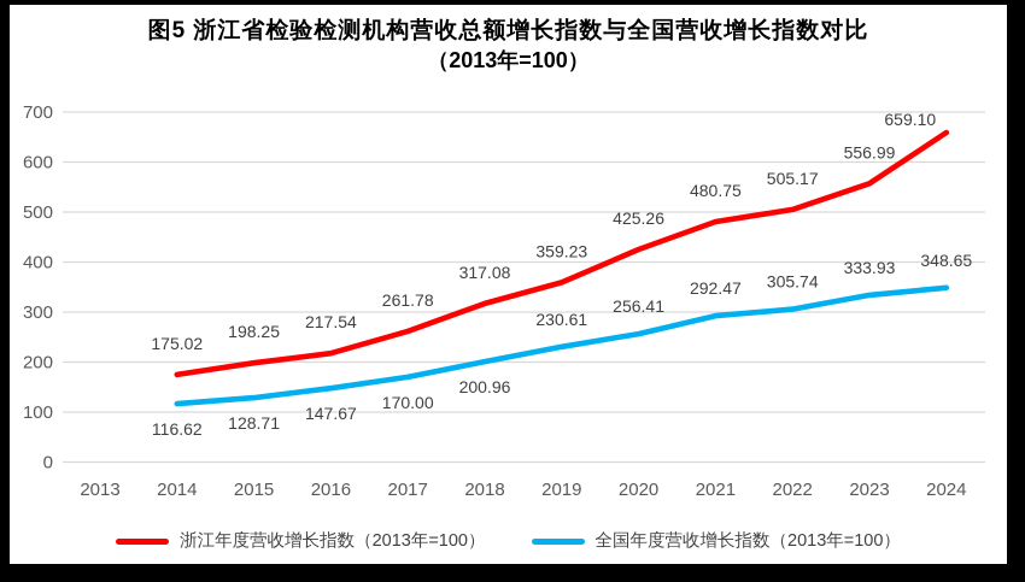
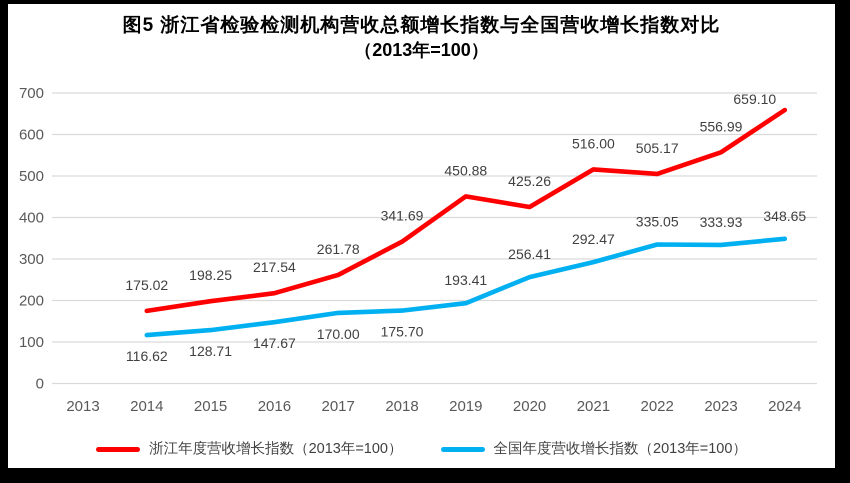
浙江年度营收增长指数（2013年=100）/2018: 317.08 -> 341.69
全国年度营收增长指数（2013年=100）/2018: 200.96 -> 175.70
浙江年度营收增长指数（2013年=100）/2019: 359.23 -> 450.88
全国年度营收增长指数（2013年=100）/2019: 230.61 -> 193.41
浙江年度营收增长指数（2013年=100）/2021: 480.75 -> 516.00
全国年度营收增长指数（2013年=100）/2022: 305.74 -> 335.05
